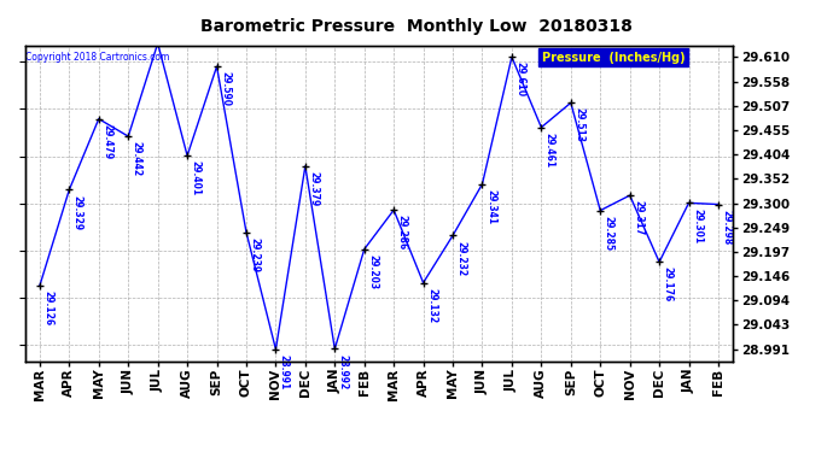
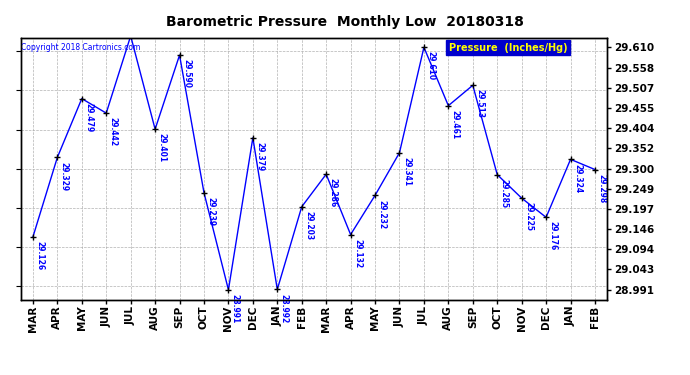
NOV: 29.317 -> 29.225
JAN: 29.301 -> 29.324
